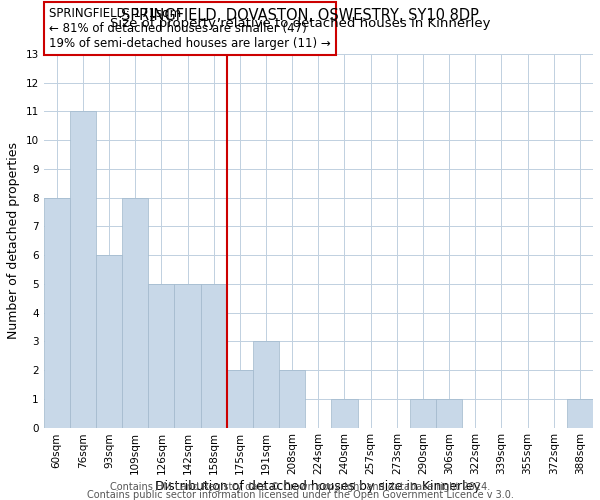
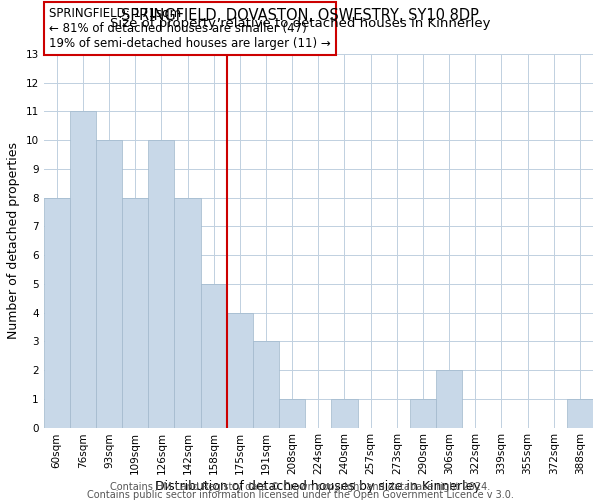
93sqm: 6 -> 10
126sqm: 5 -> 10
142sqm: 5 -> 8
175sqm: 2 -> 4
208sqm: 2 -> 1
306sqm: 1 -> 2
